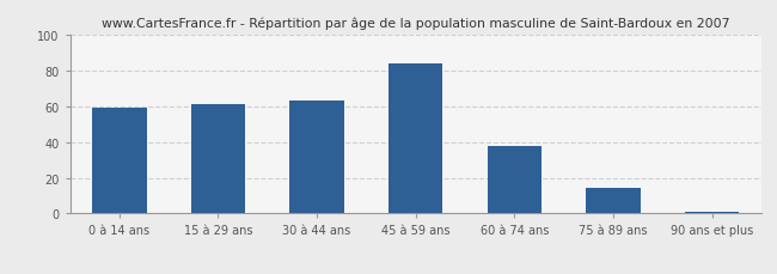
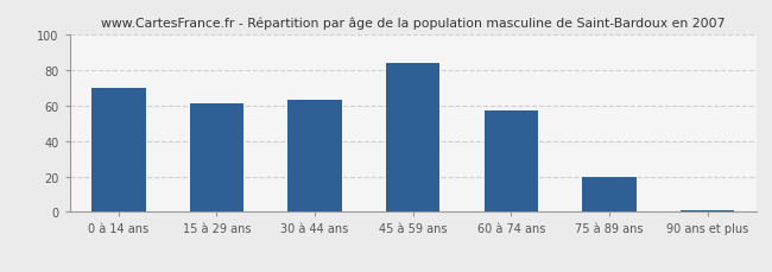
0 à 14 ans: 59 -> 70
60 à 74 ans: 38 -> 57
75 à 89 ans: 14 -> 20
